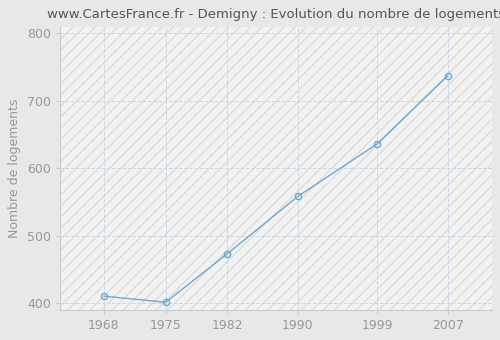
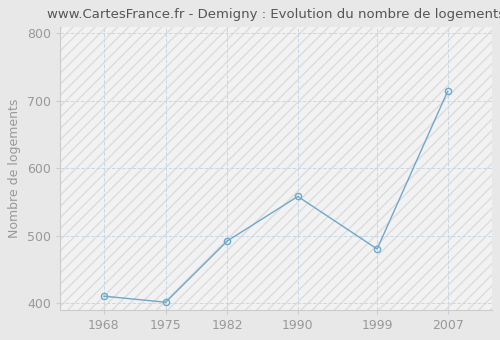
1982: 473 -> 492
1999: 636 -> 480
2007: 737 -> 714
